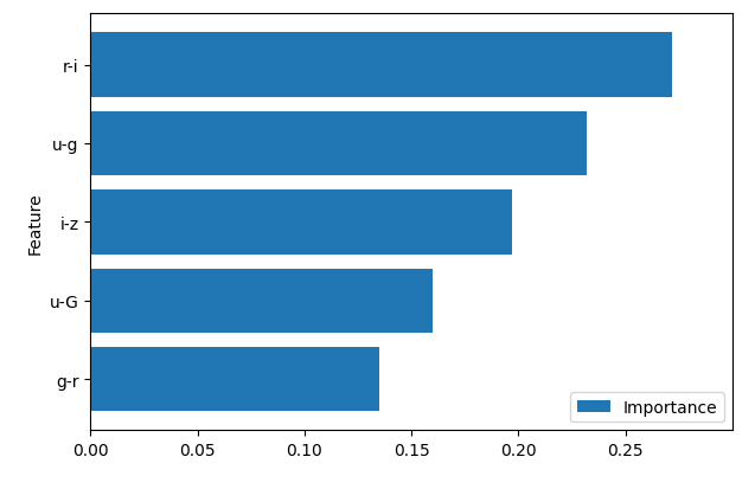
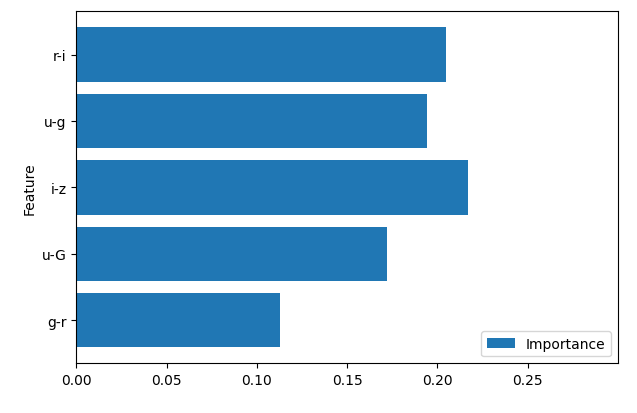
r-i: 0.272 -> 0.205
u-g: 0.232 -> 0.194
i-z: 0.197 -> 0.217
u-G: 0.160 -> 0.172
g-r: 0.135 -> 0.113
